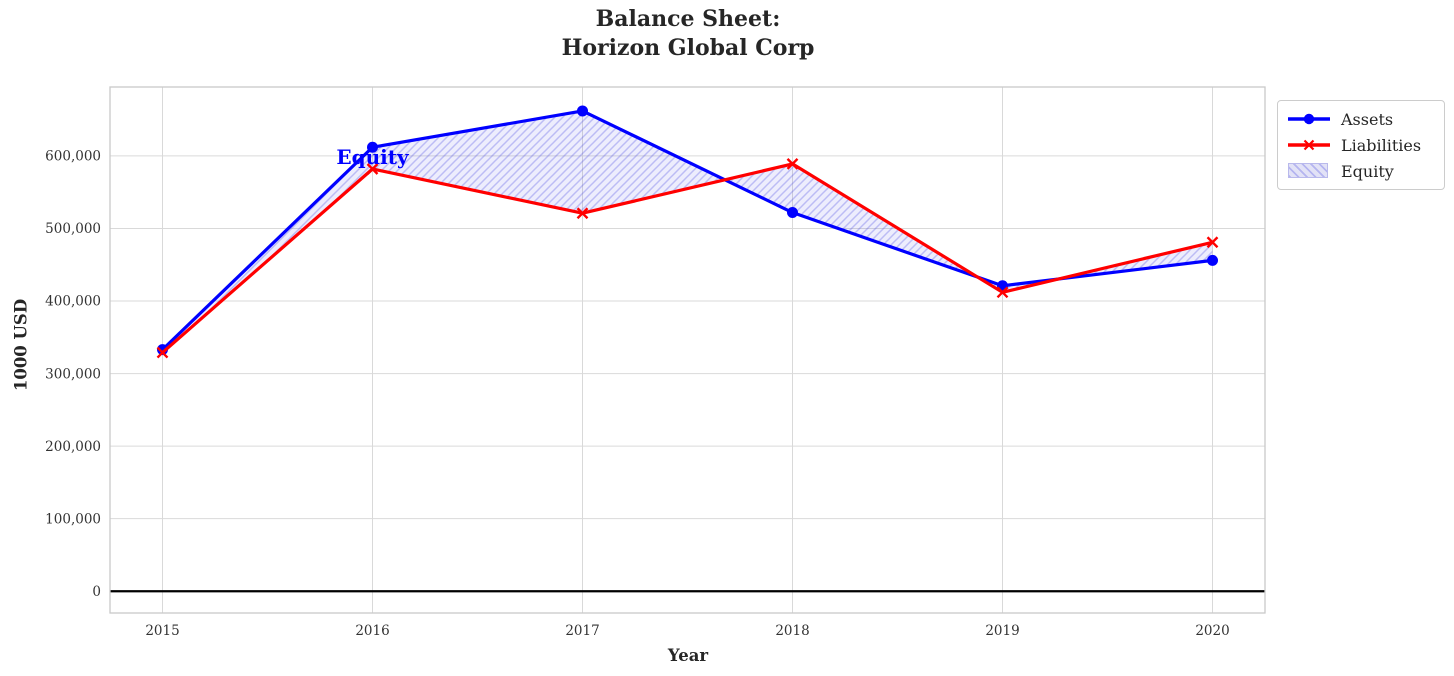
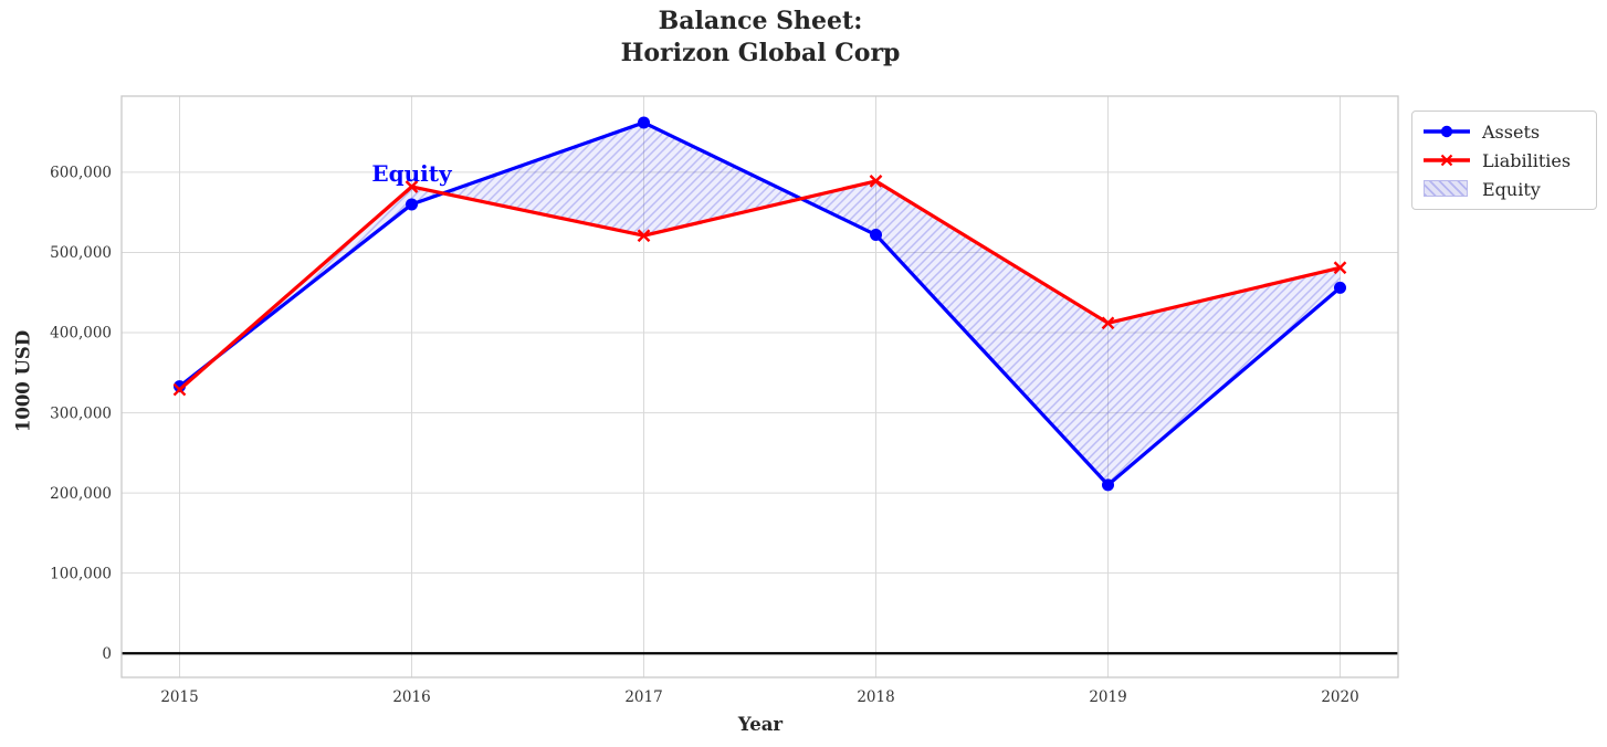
Assets/2016: 610000 -> 560000
Assets/2019: 420000 -> 210000
